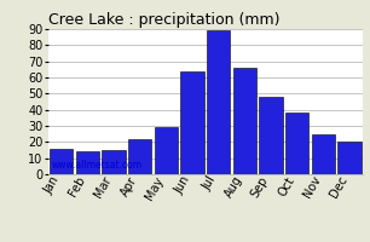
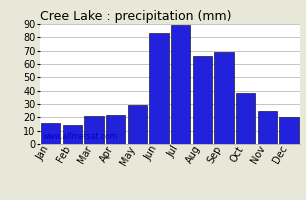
Mar: 15 -> 21
Jun: 64 -> 83
Sep: 48 -> 69
